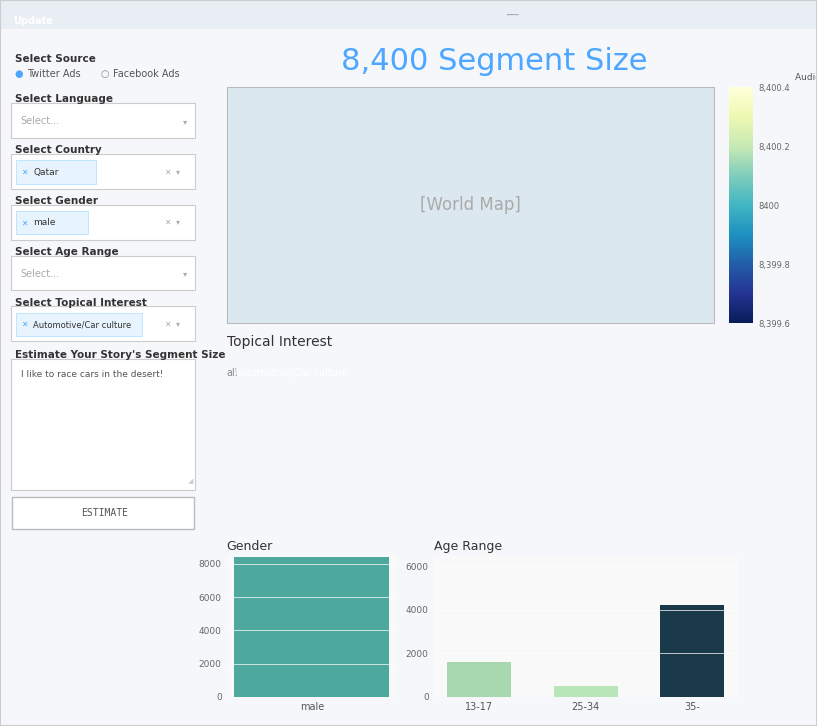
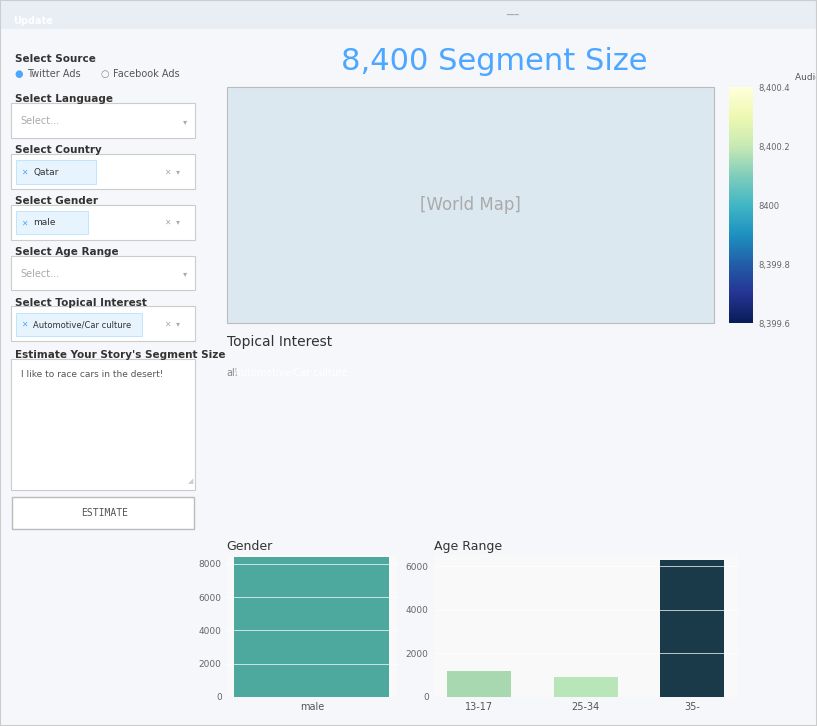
Age Range/13-17: 1600 -> 1200
Age Range/25-34: 500 -> 900
Age Range/35-: 4200 -> 6300
